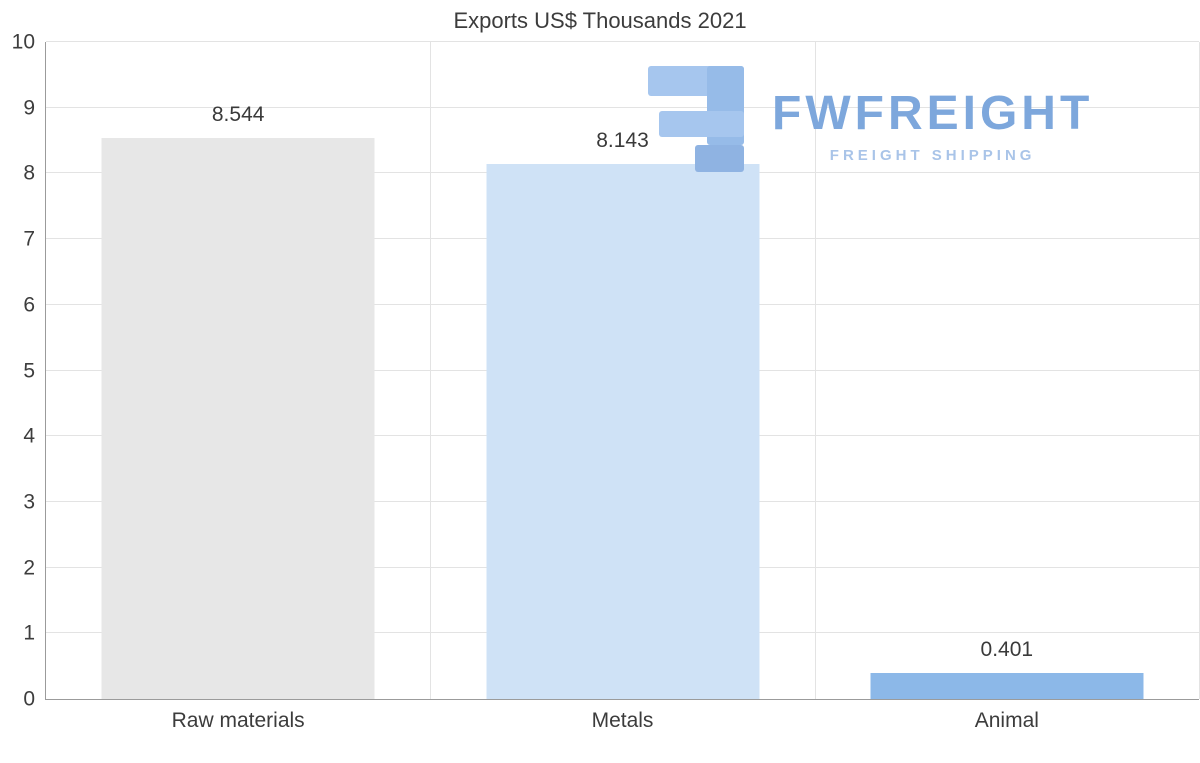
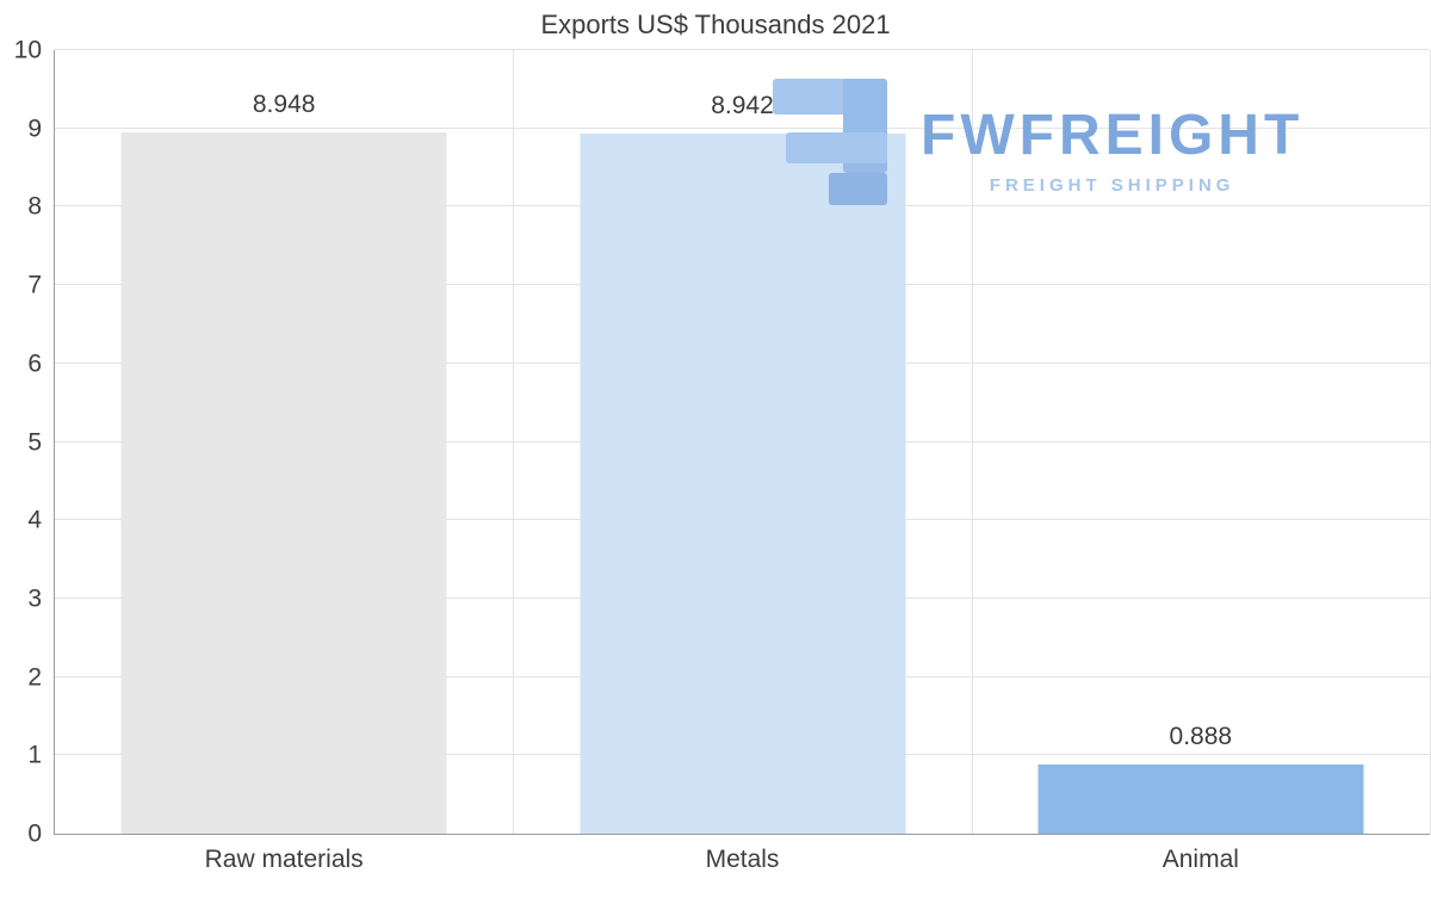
Raw materials: 8.544 -> 8.948
Metals: 8.143 -> 8.942
Animal: 0.401 -> 0.888
